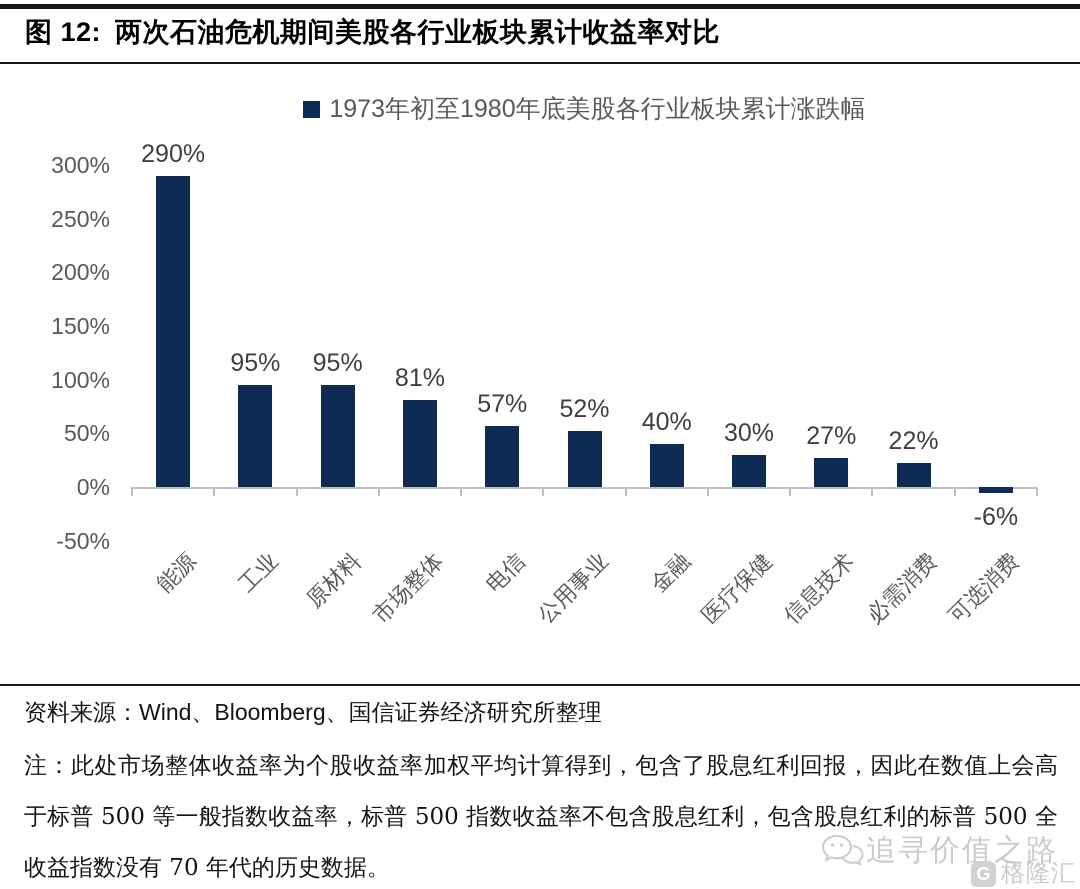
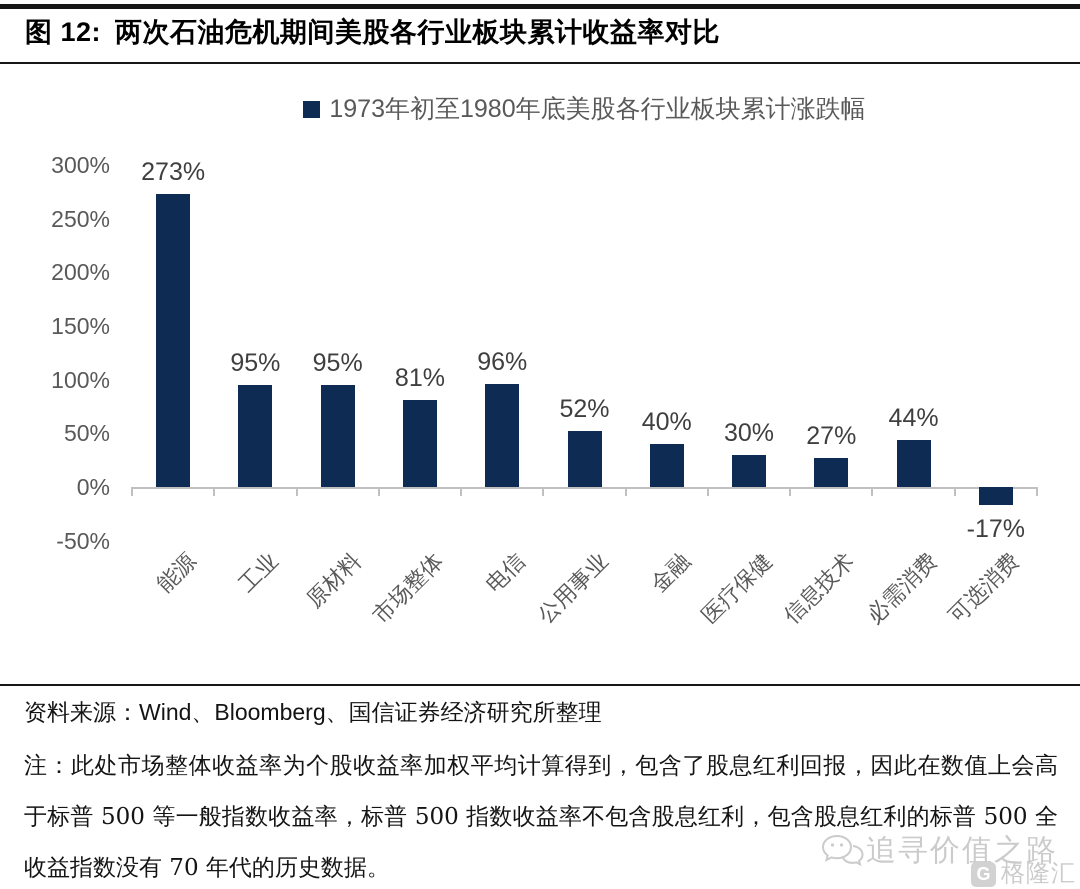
能源: 290% -> 273%
电信: 57% -> 96%
必需消费: 22% -> 44%
可选消费: -6% -> -17%
